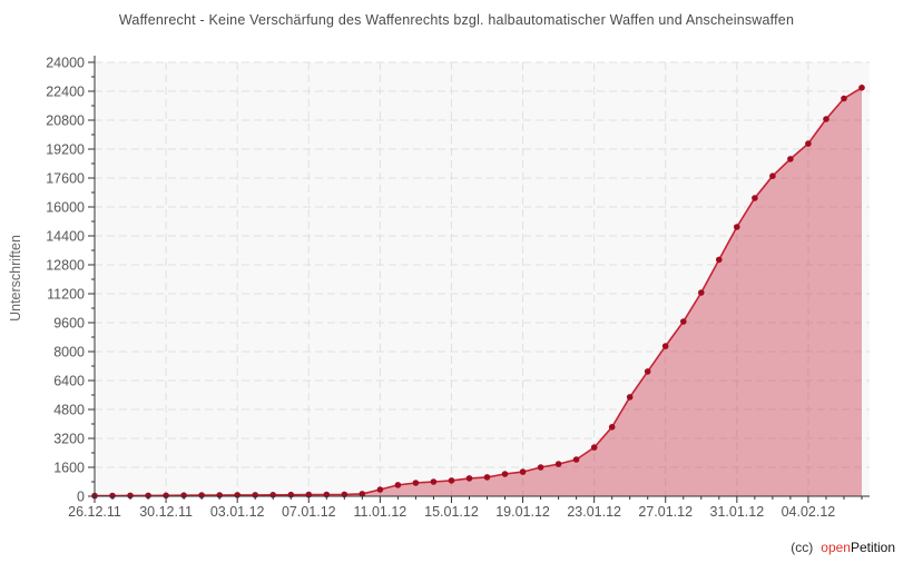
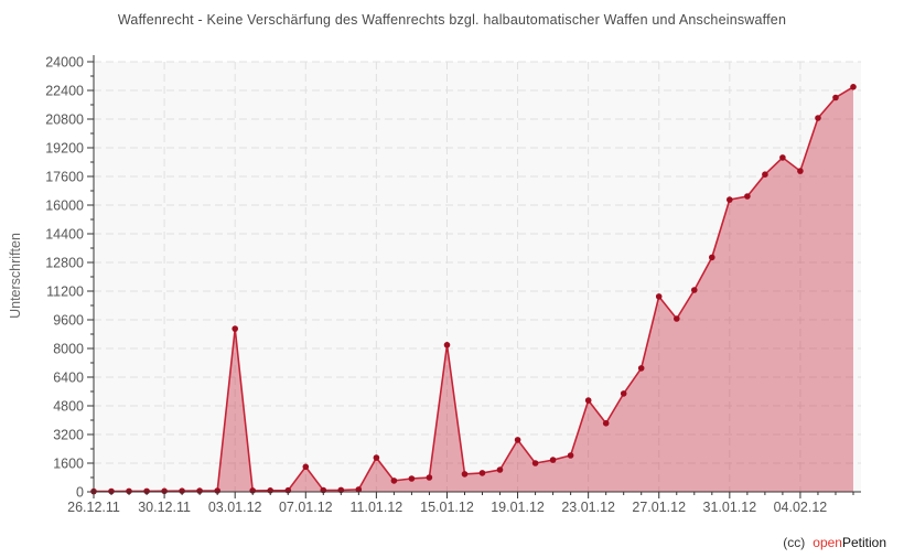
03.01.12: 100 -> 9100
07.01.12: 100 -> 1400
11.01.12: 400 -> 1900
15.01.12: 900 -> 8200
19.01.12: 1400 -> 2900
23.01.12: 2700 -> 5100
27.01.12: 8300 -> 10900
31.01.12: 14900 -> 16300
04.02.12: 19500 -> 17900
